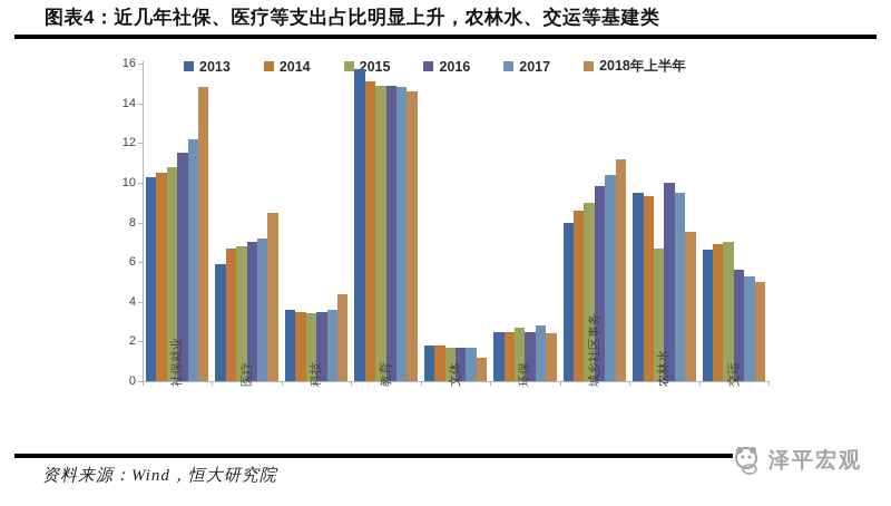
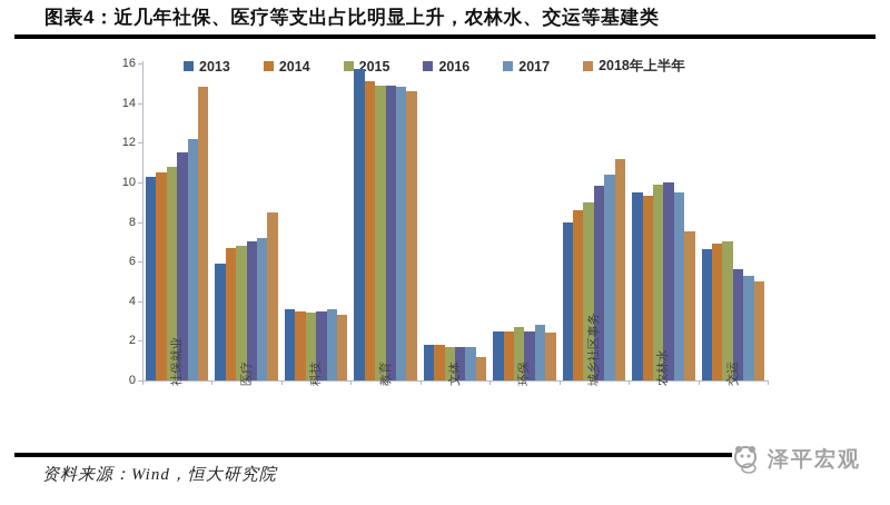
2018年上半年/科技: 4.4 -> 3.3
2015/农林水: 6.7 -> 9.9
